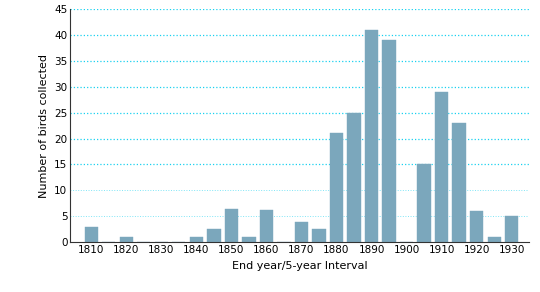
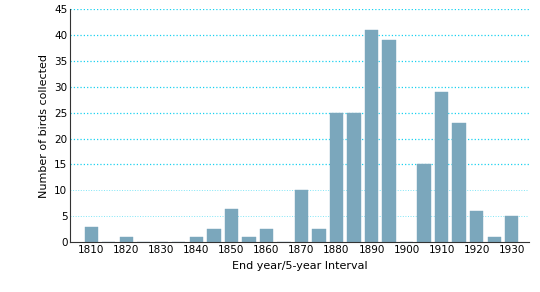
1860: 6.2 -> 2.5
1870: 4.0 -> 10.0
1880: 21.0 -> 25.0
